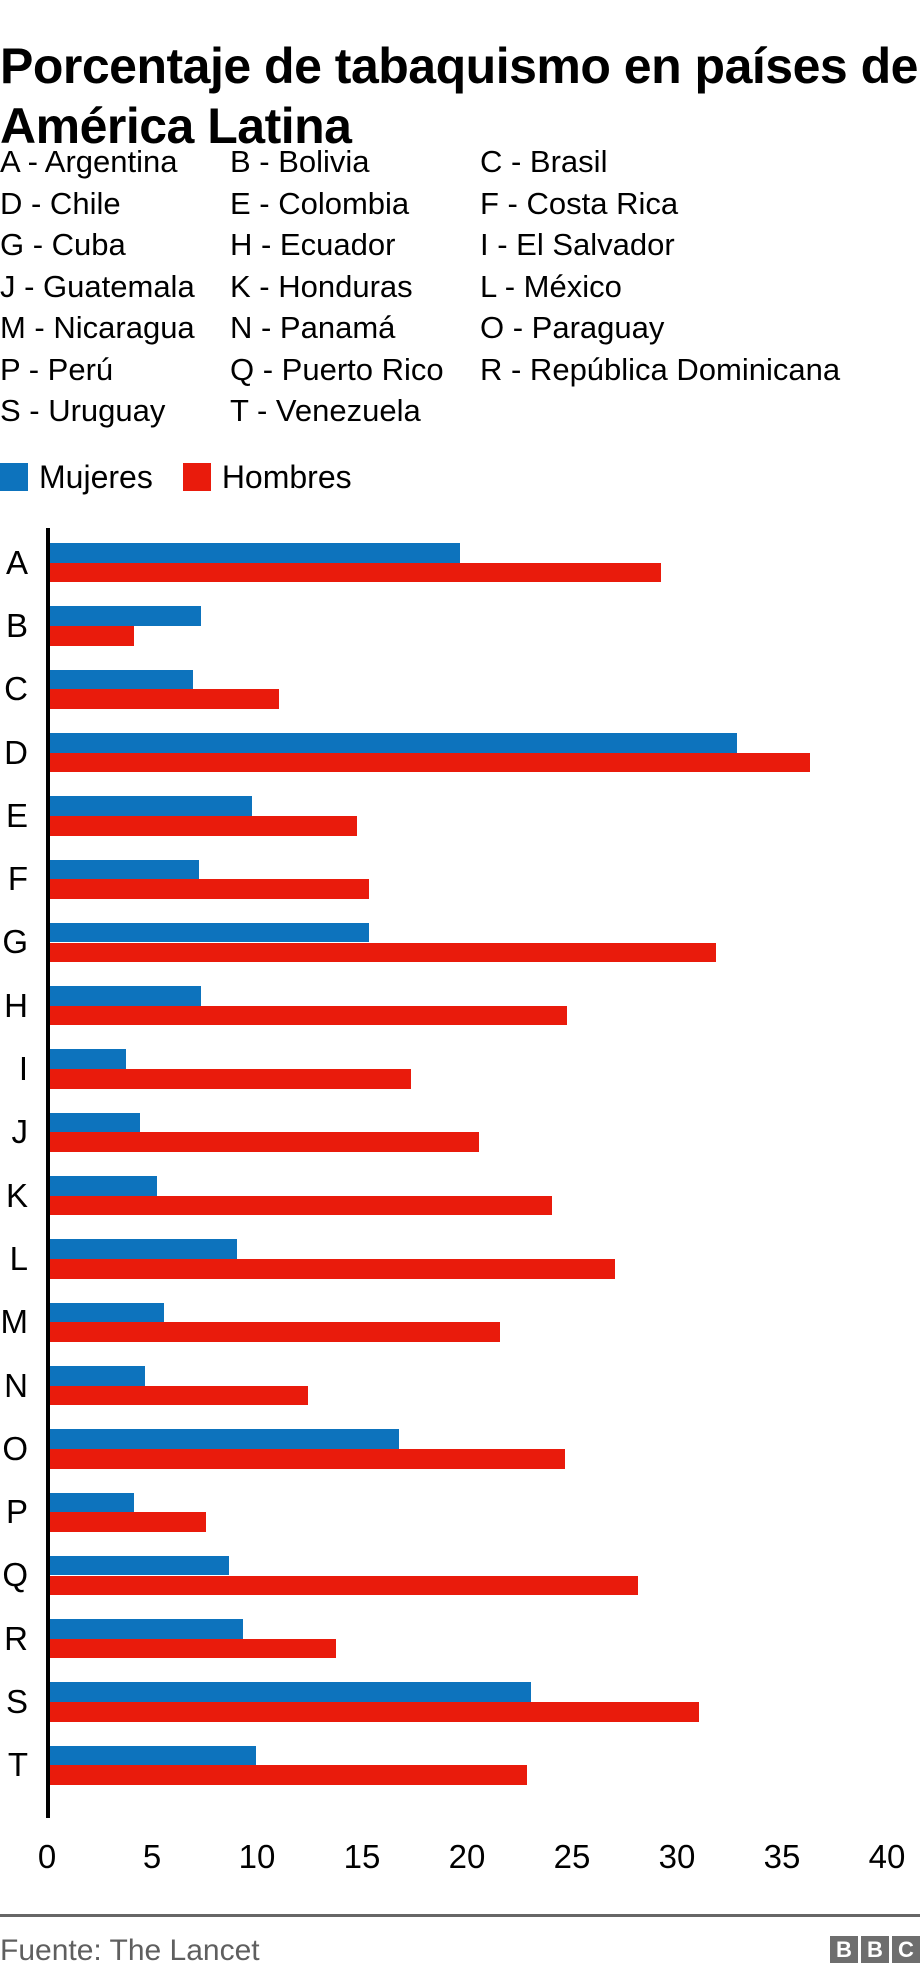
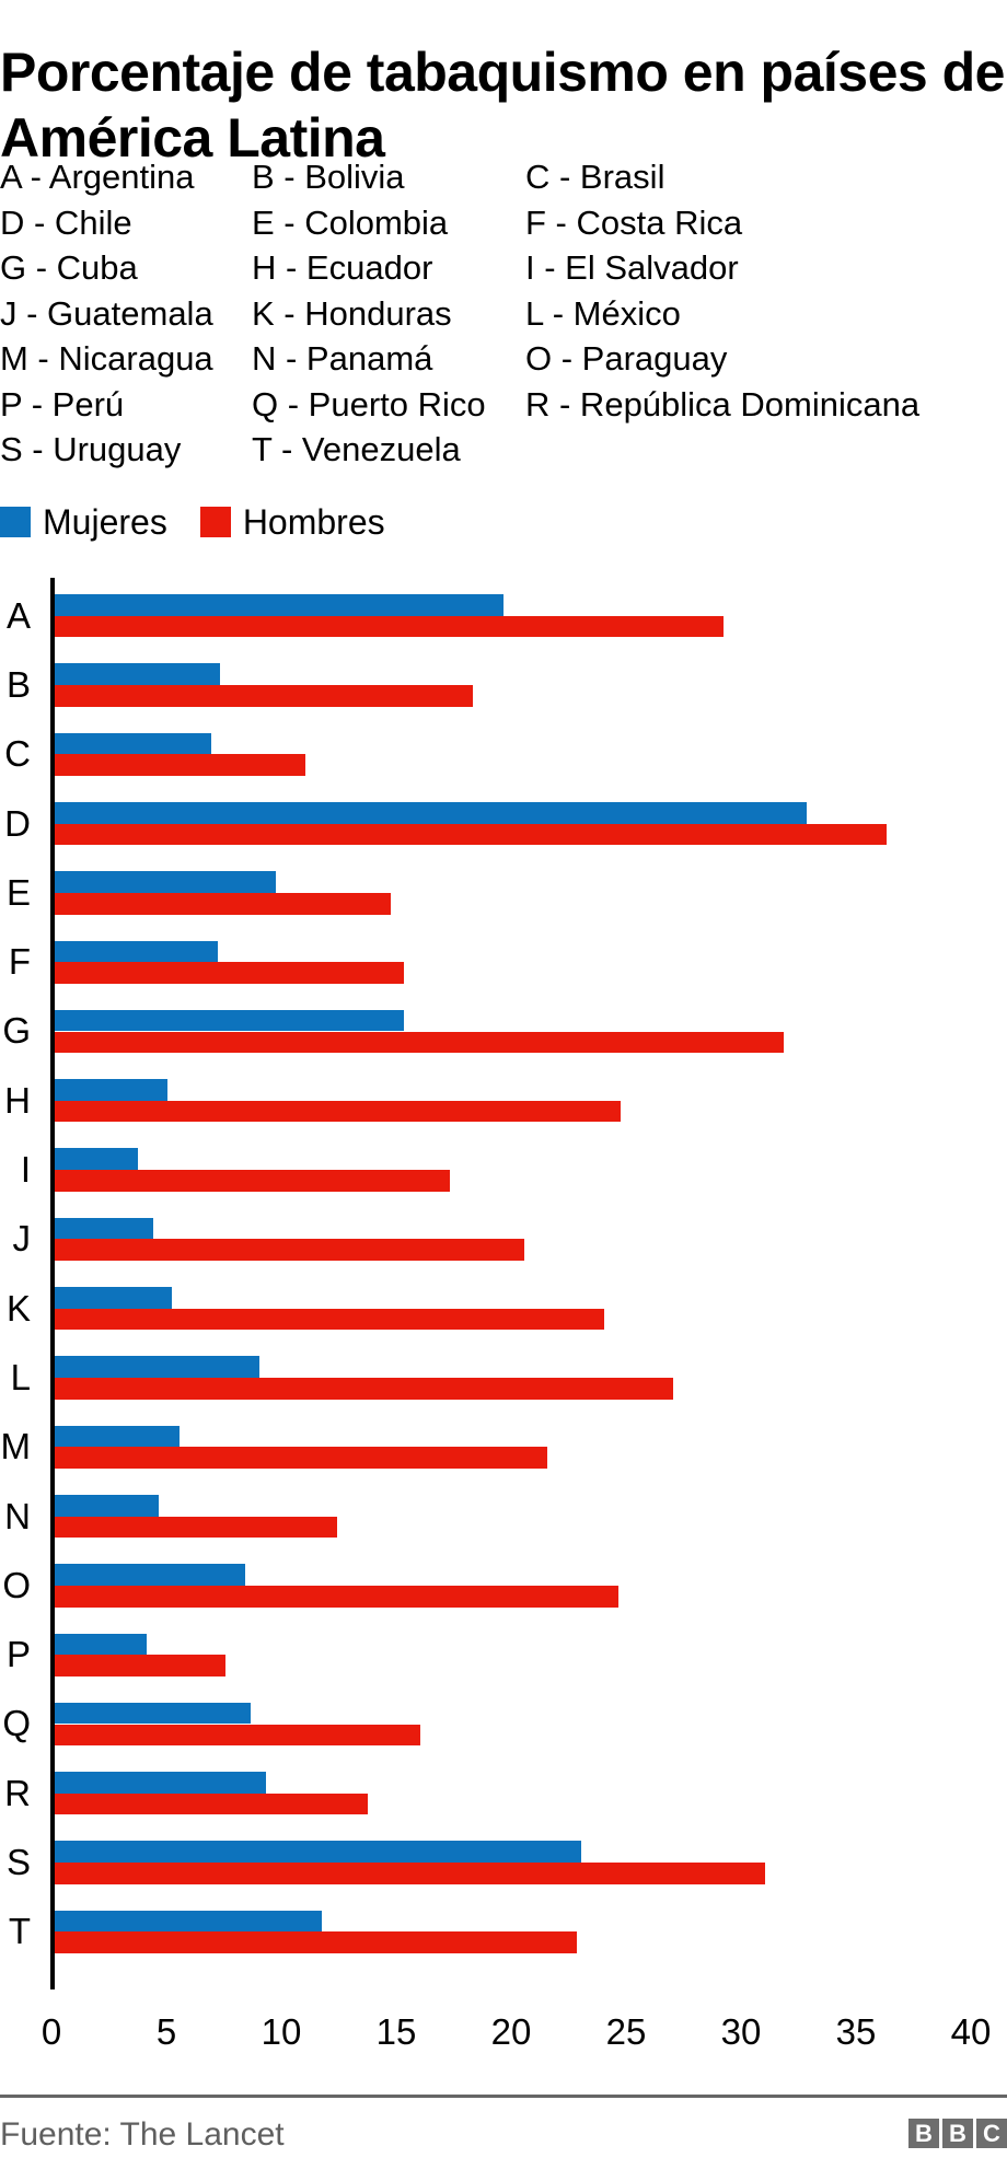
Hombres/B: 4.1 -> 18.3
Mujeres/H: 7.3 -> 5.0
Mujeres/O: 16.7 -> 8.4
Hombres/Q: 28.1 -> 16.0
Mujeres/T: 9.9 -> 11.7
